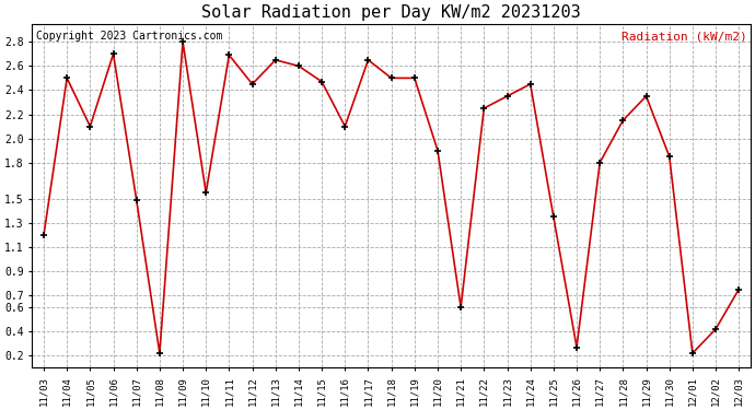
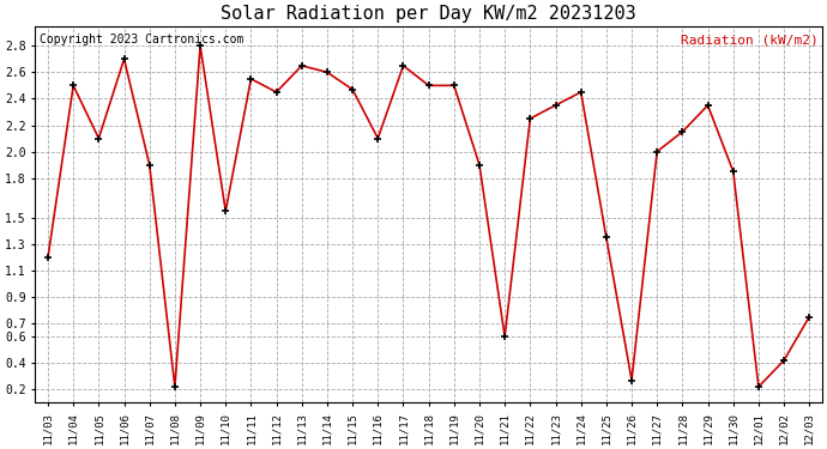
11/07: 1.49 -> 1.90
11/11: 2.69 -> 2.55
11/27: 1.80 -> 2.00
